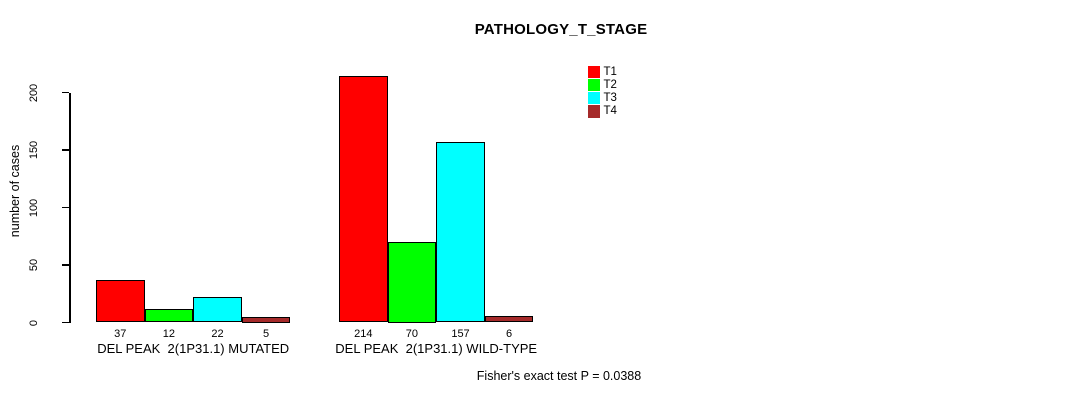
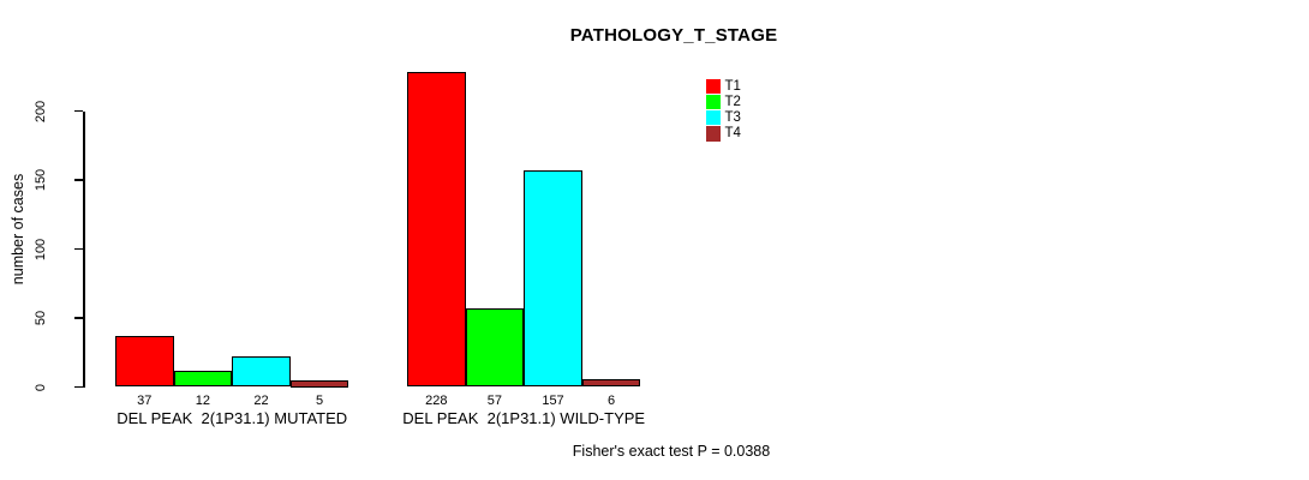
T1/DEL PEAK 2(1P31.1) WILD-TYPE: 214 -> 228
T2/DEL PEAK 2(1P31.1) WILD-TYPE: 70 -> 57
